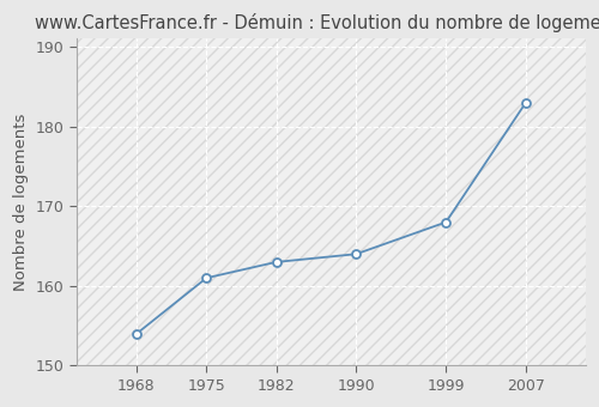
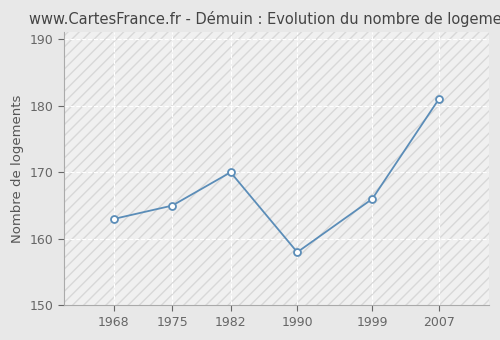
1968: 154 -> 163
1975: 161 -> 165
1982: 163 -> 170
1990: 164 -> 158
1999: 168 -> 166
2007: 183 -> 181
